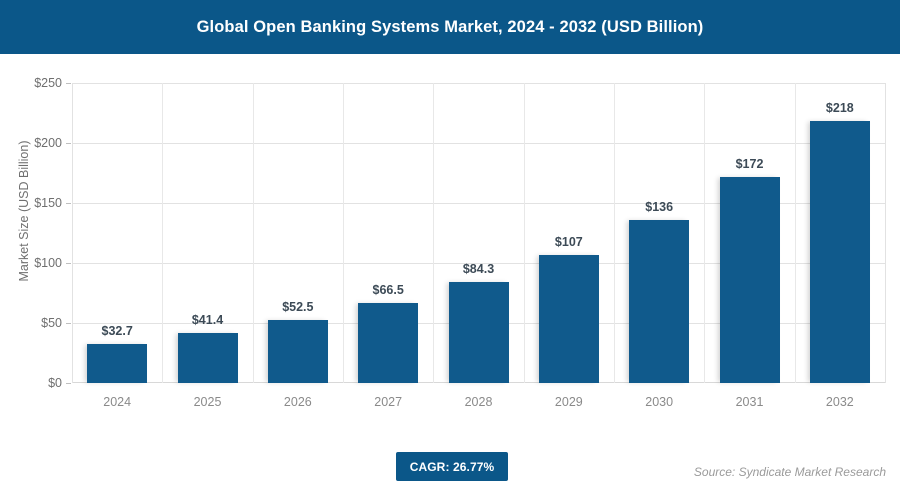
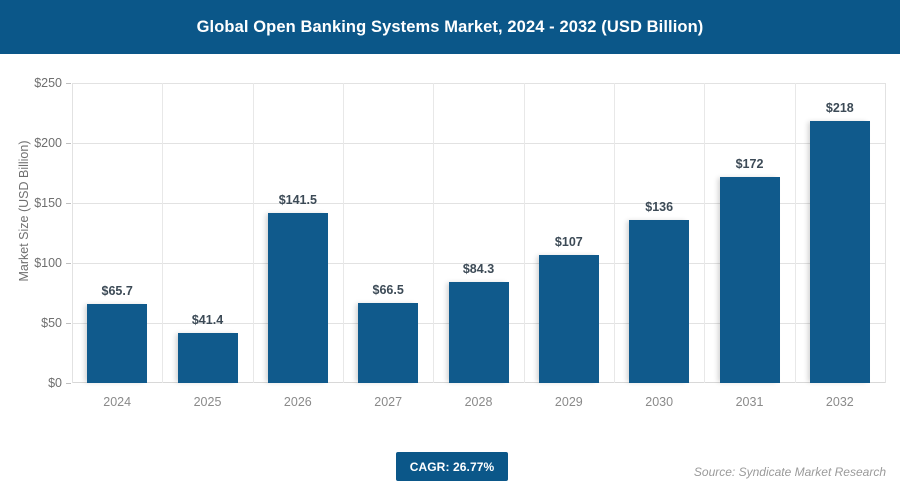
2024: $32.7 -> $65.7
2026: $52.5 -> $141.5
